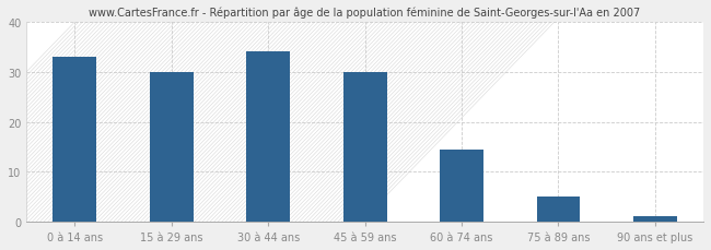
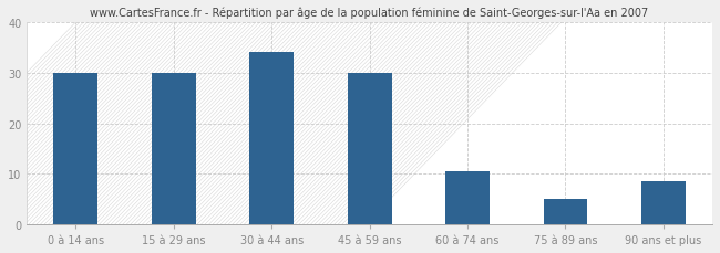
0 à 14 ans: 33.0 -> 30.0
60 à 74 ans: 14.5 -> 10.5
90 ans et plus: 1.2 -> 8.5
